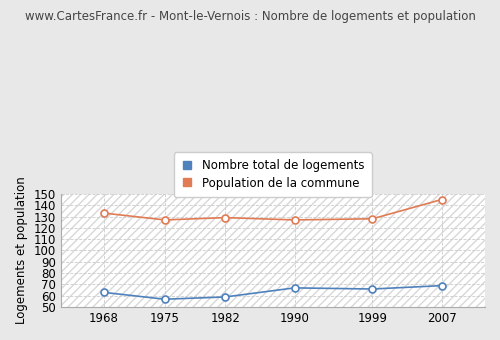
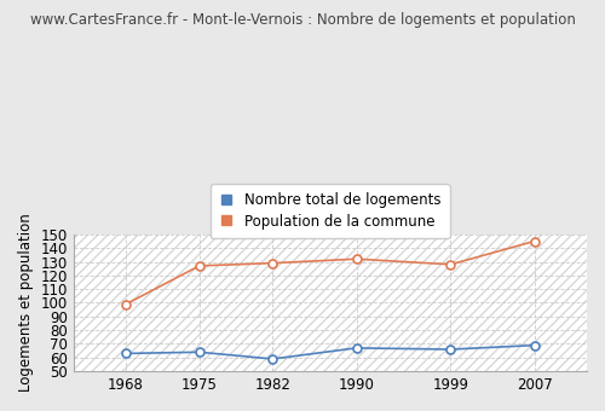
Population de la commune/1968: 133 -> 99
Nombre total de logements/1975: 57 -> 64
Population de la commune/1990: 127 -> 132
